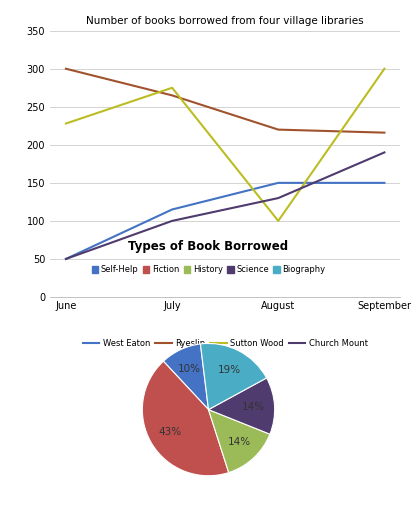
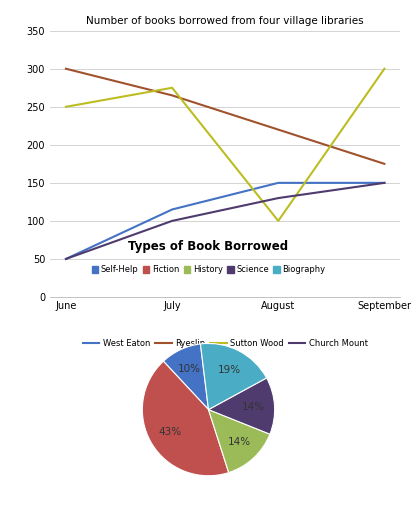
Sutton Wood/June: 228 -> 250
Ryeslip/September: 216 -> 175
Church Mount/September: 190 -> 150
